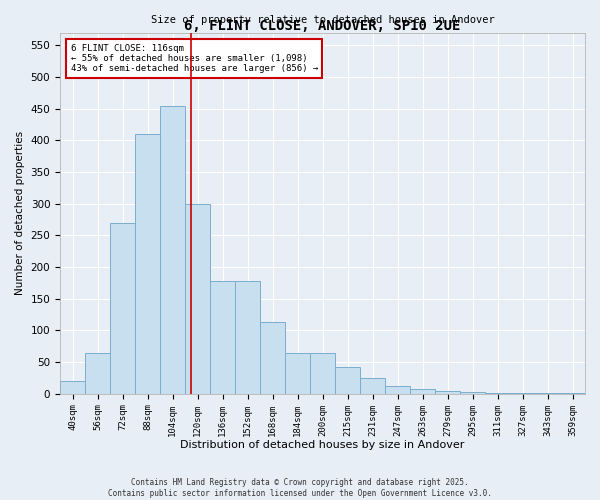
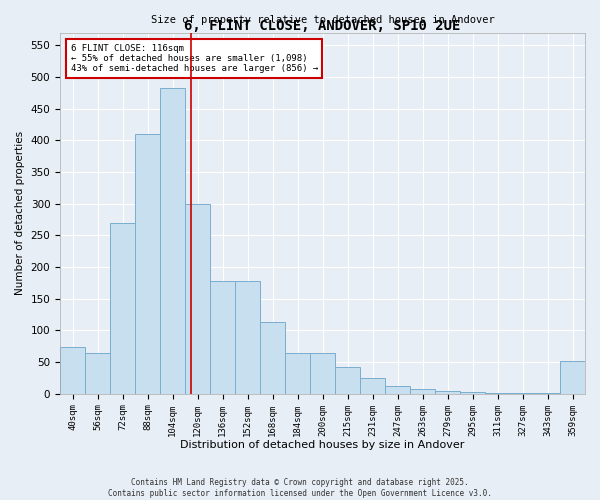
40sqm: 20 -> 74
104sqm: 455 -> 482
359sqm: 2 -> 52
